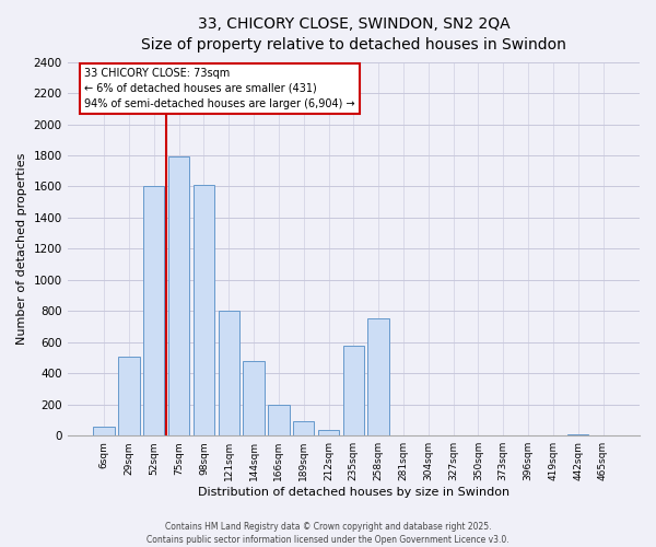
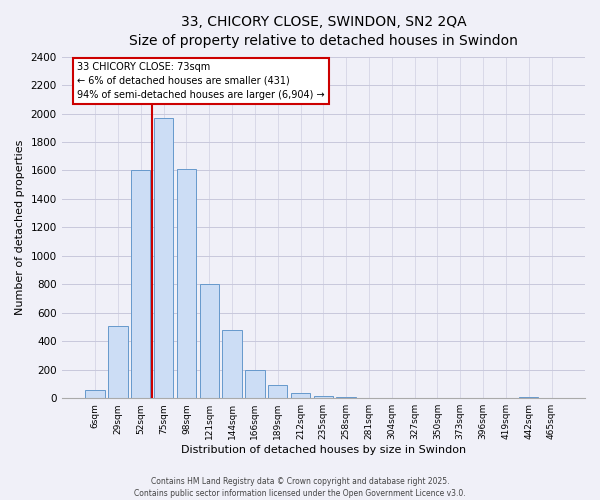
75sqm: 1790 -> 1970
235sqm: 580 -> 20
258sqm: 750 -> 0
